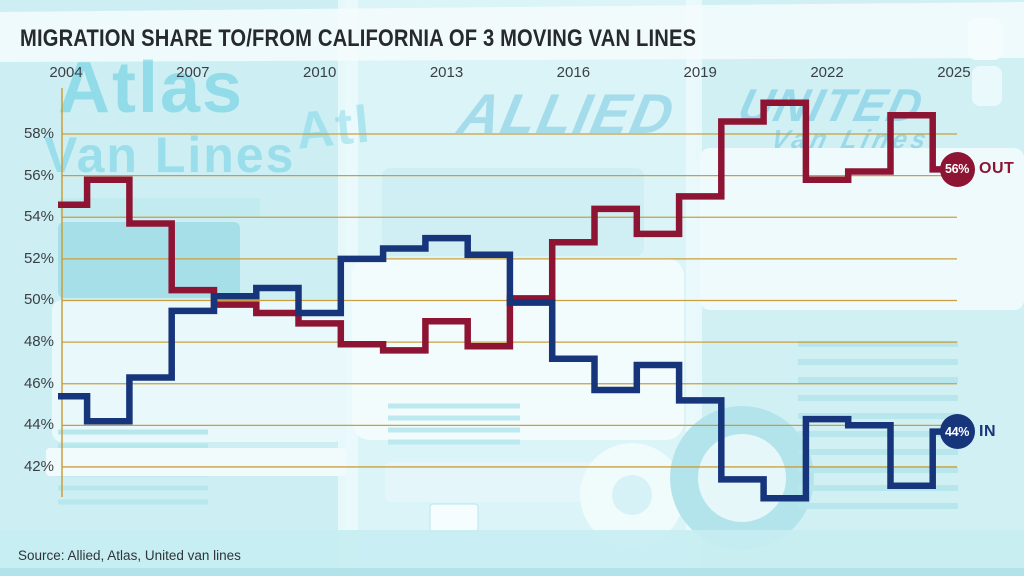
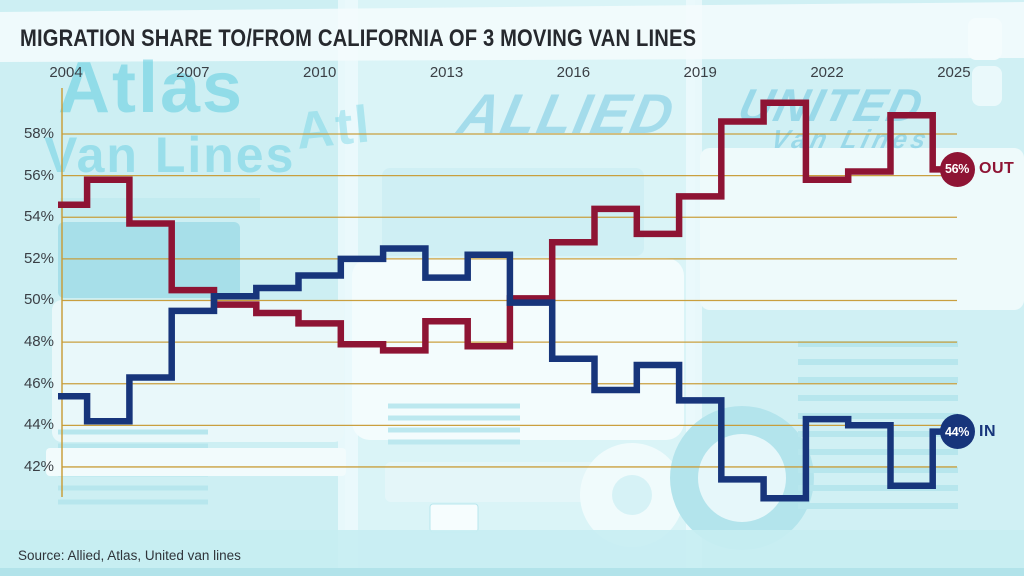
IN/2010: 49.4% -> 51.2%
IN/2013: 53.0% -> 51.1%
